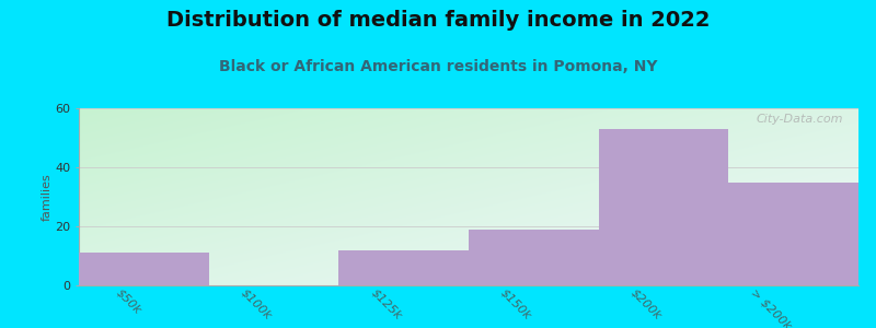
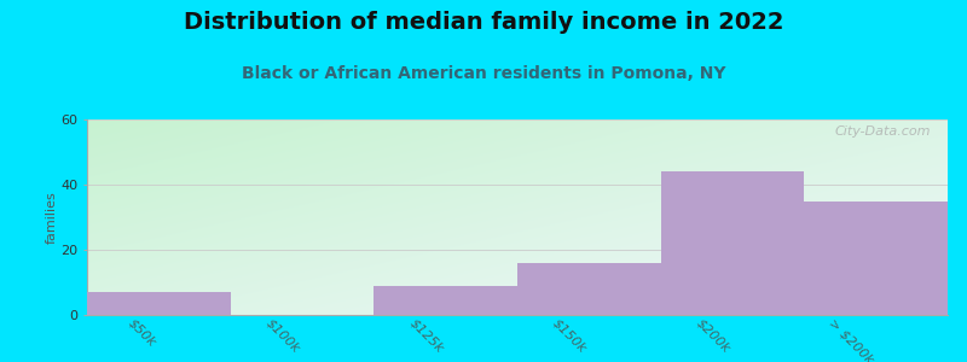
$50k: 11 -> 7
$125k: 12 -> 9
$150k: 19 -> 16
$200k: 53 -> 44
